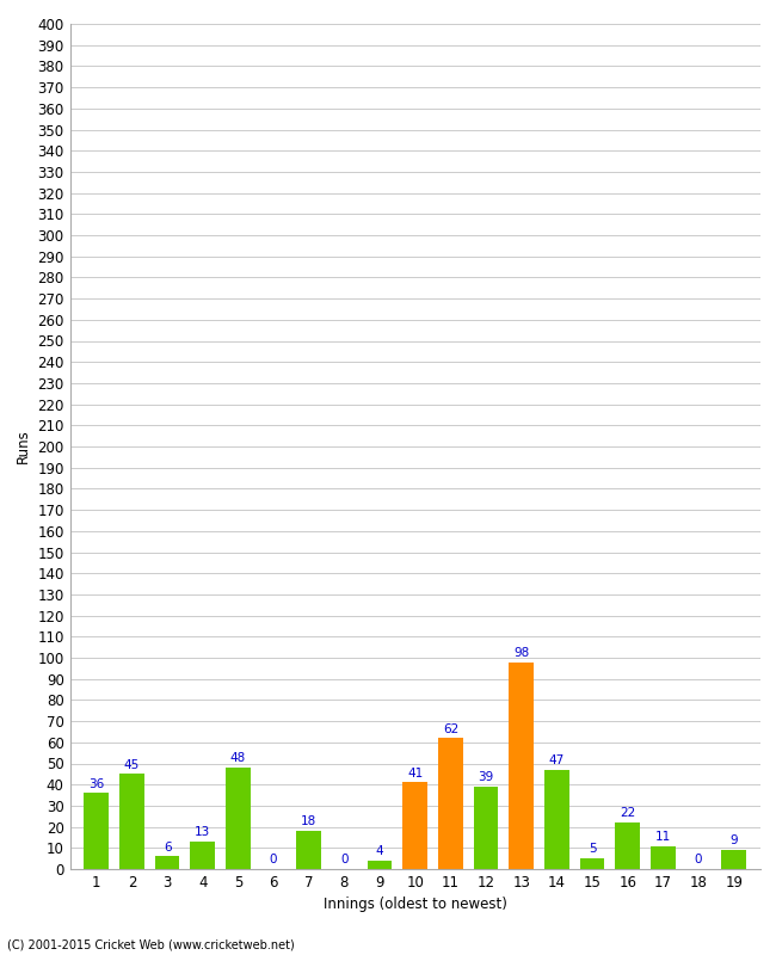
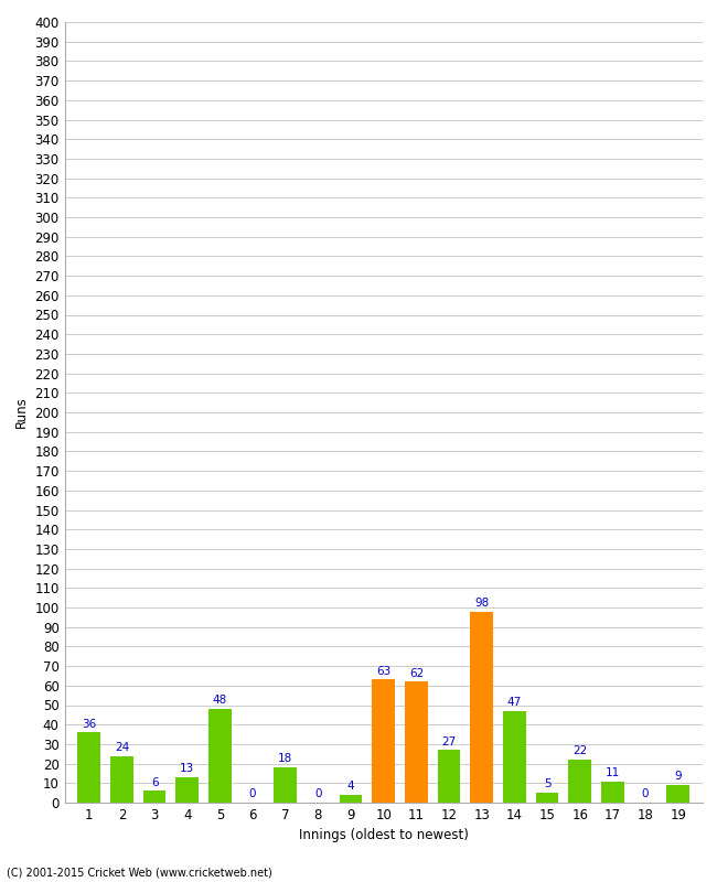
2: 45 -> 24
10: 41 -> 63
12: 39 -> 27
